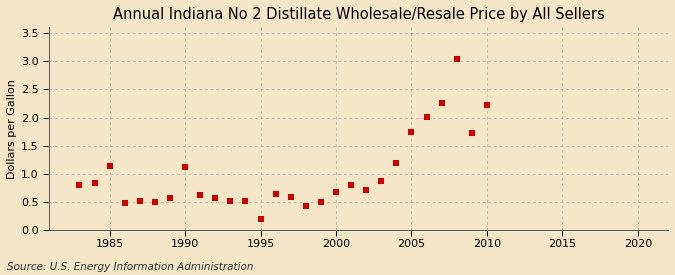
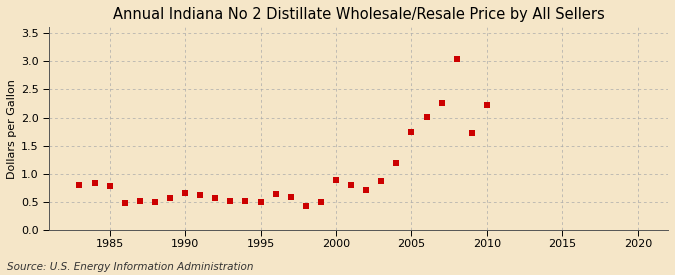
1985: 1.14 -> 0.79
1990: 1.12 -> 0.67
1995: 0.20 -> 0.51
2000: 0.68 -> 0.90
